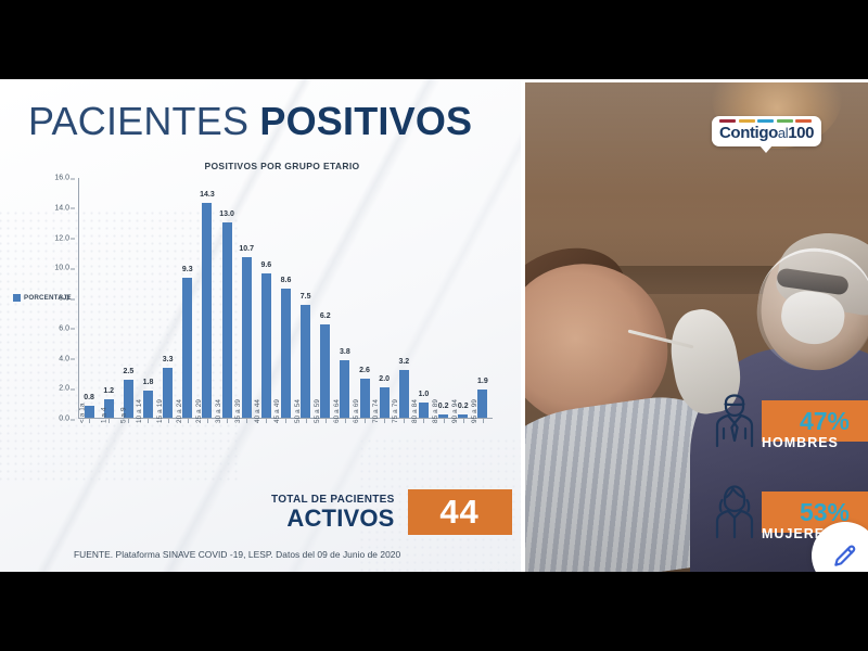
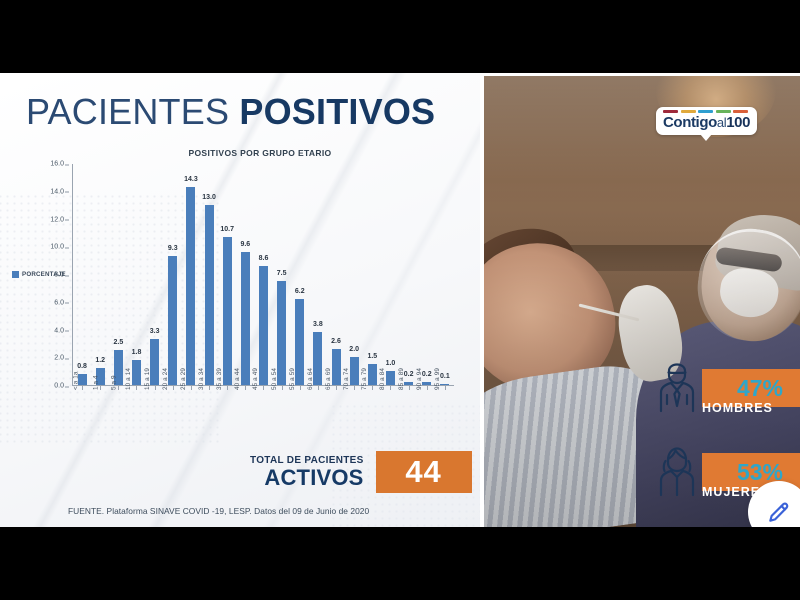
75 a 79: 3.2 -> 1.5
95 a 99: 1.9 -> 0.1
